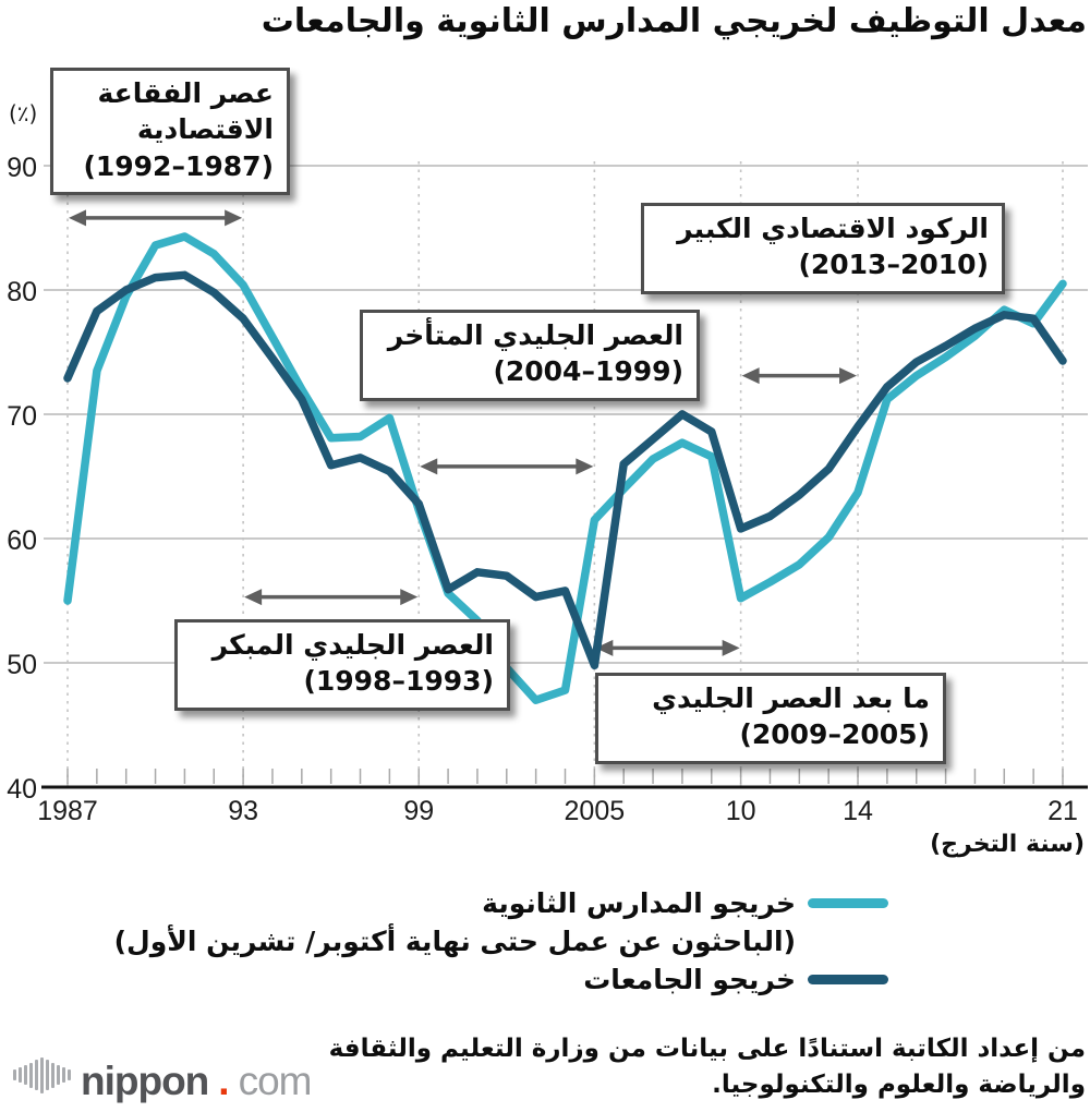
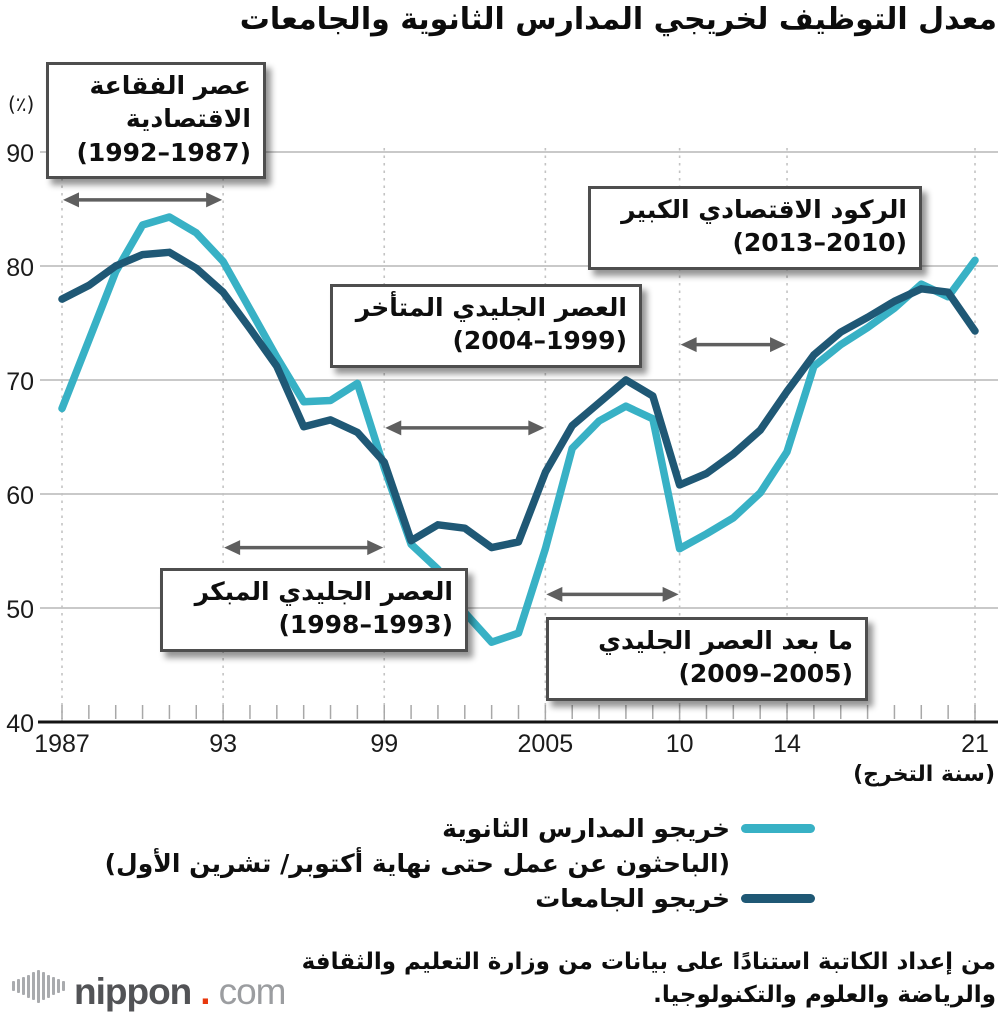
خريجو المدارس الثانوية/1987: 55.0 -> 67.5
خريجو الجامعات/1987: 72.9 -> 77.1
خريجو المدارس الثانوية/2005: 61.5 -> 55.2
خريجو الجامعات/2005: 49.8 -> 61.9
